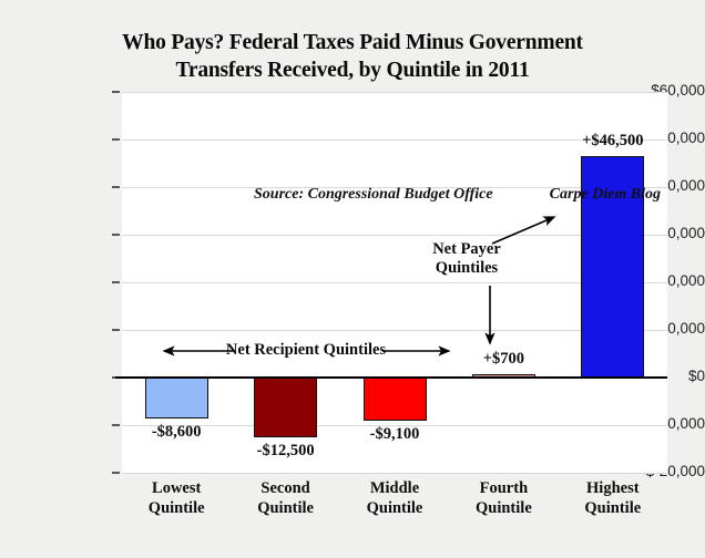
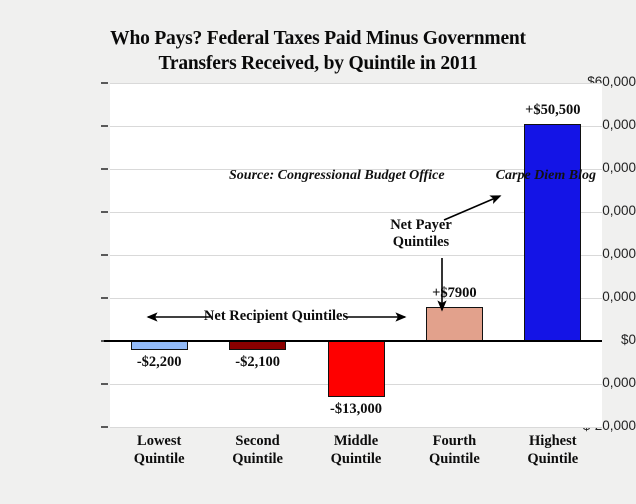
Lowest Quintile: -$8,600 -> -$2,200
Second Quintile: -$12,500 -> -$2,100
Middle Quintile: -$9,100 -> -$13,000
Fourth Quintile: +$700 -> +$7900
Highest Quintile: +$46,500 -> +$50,500
